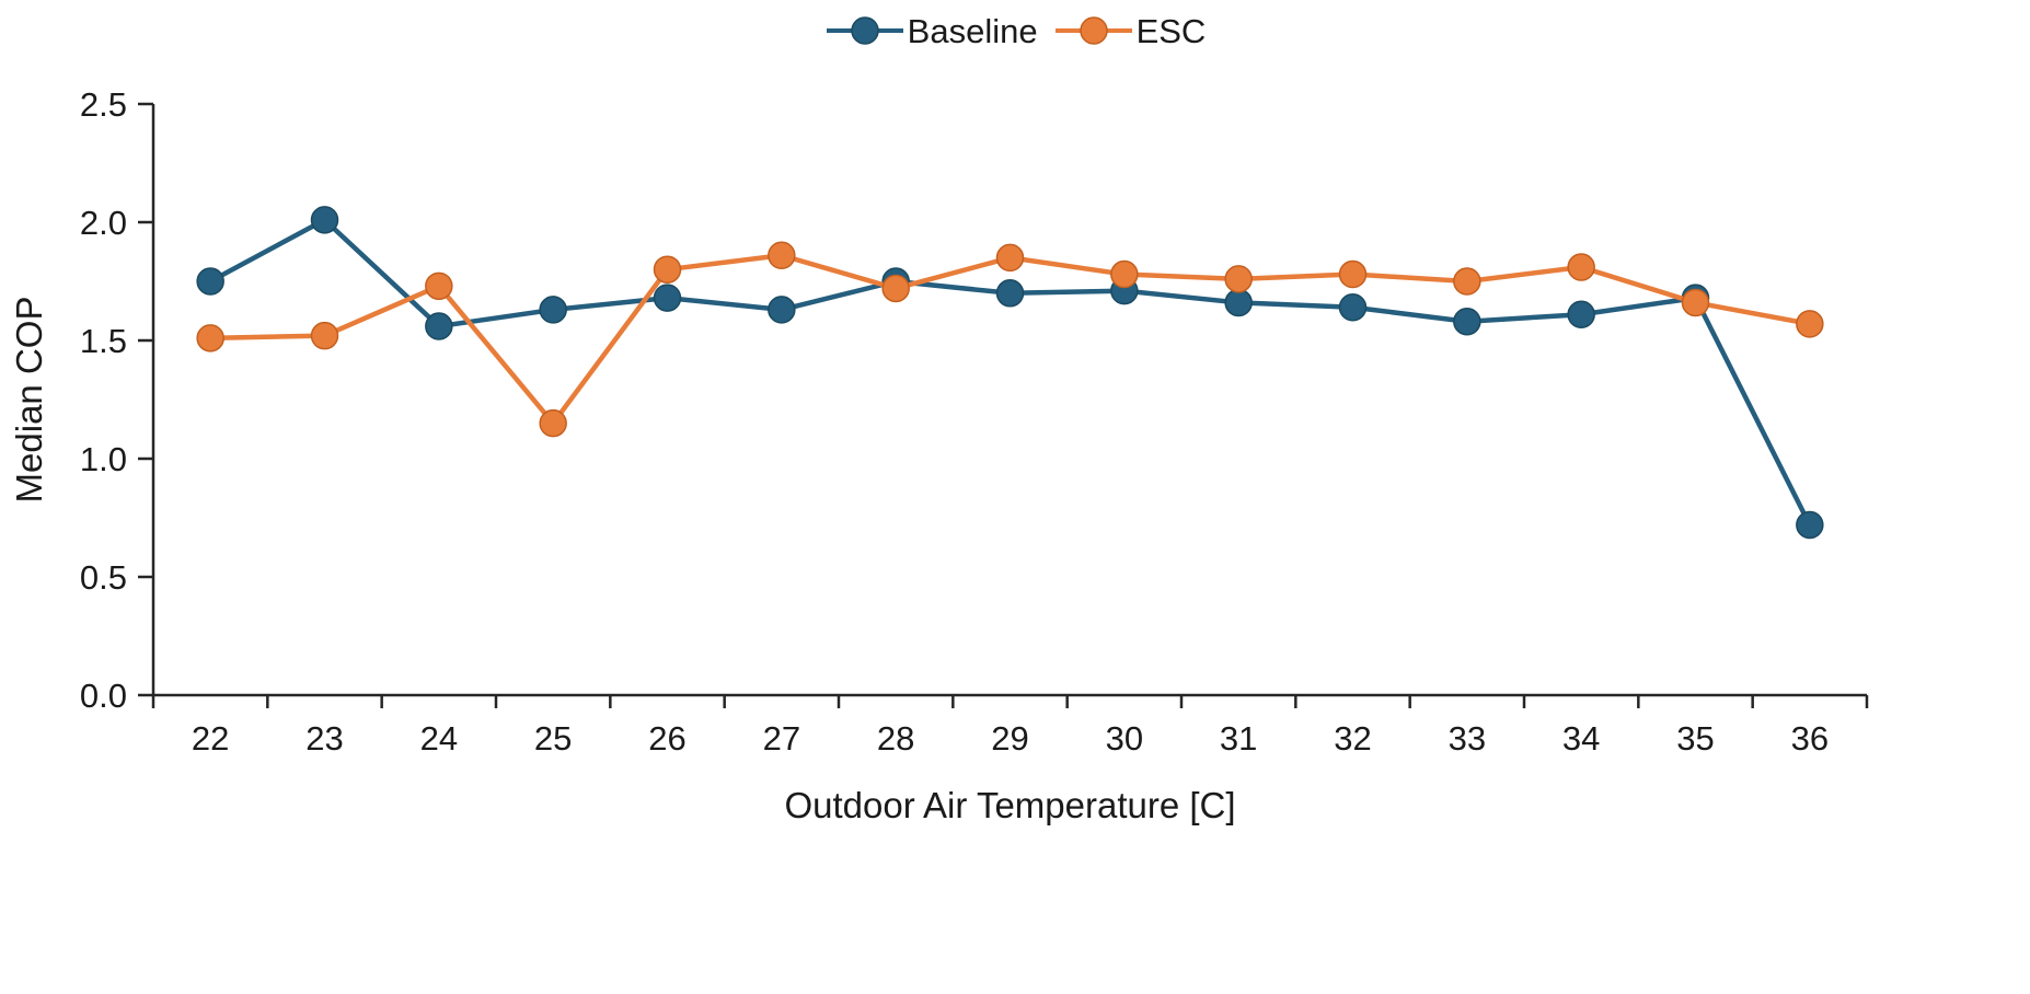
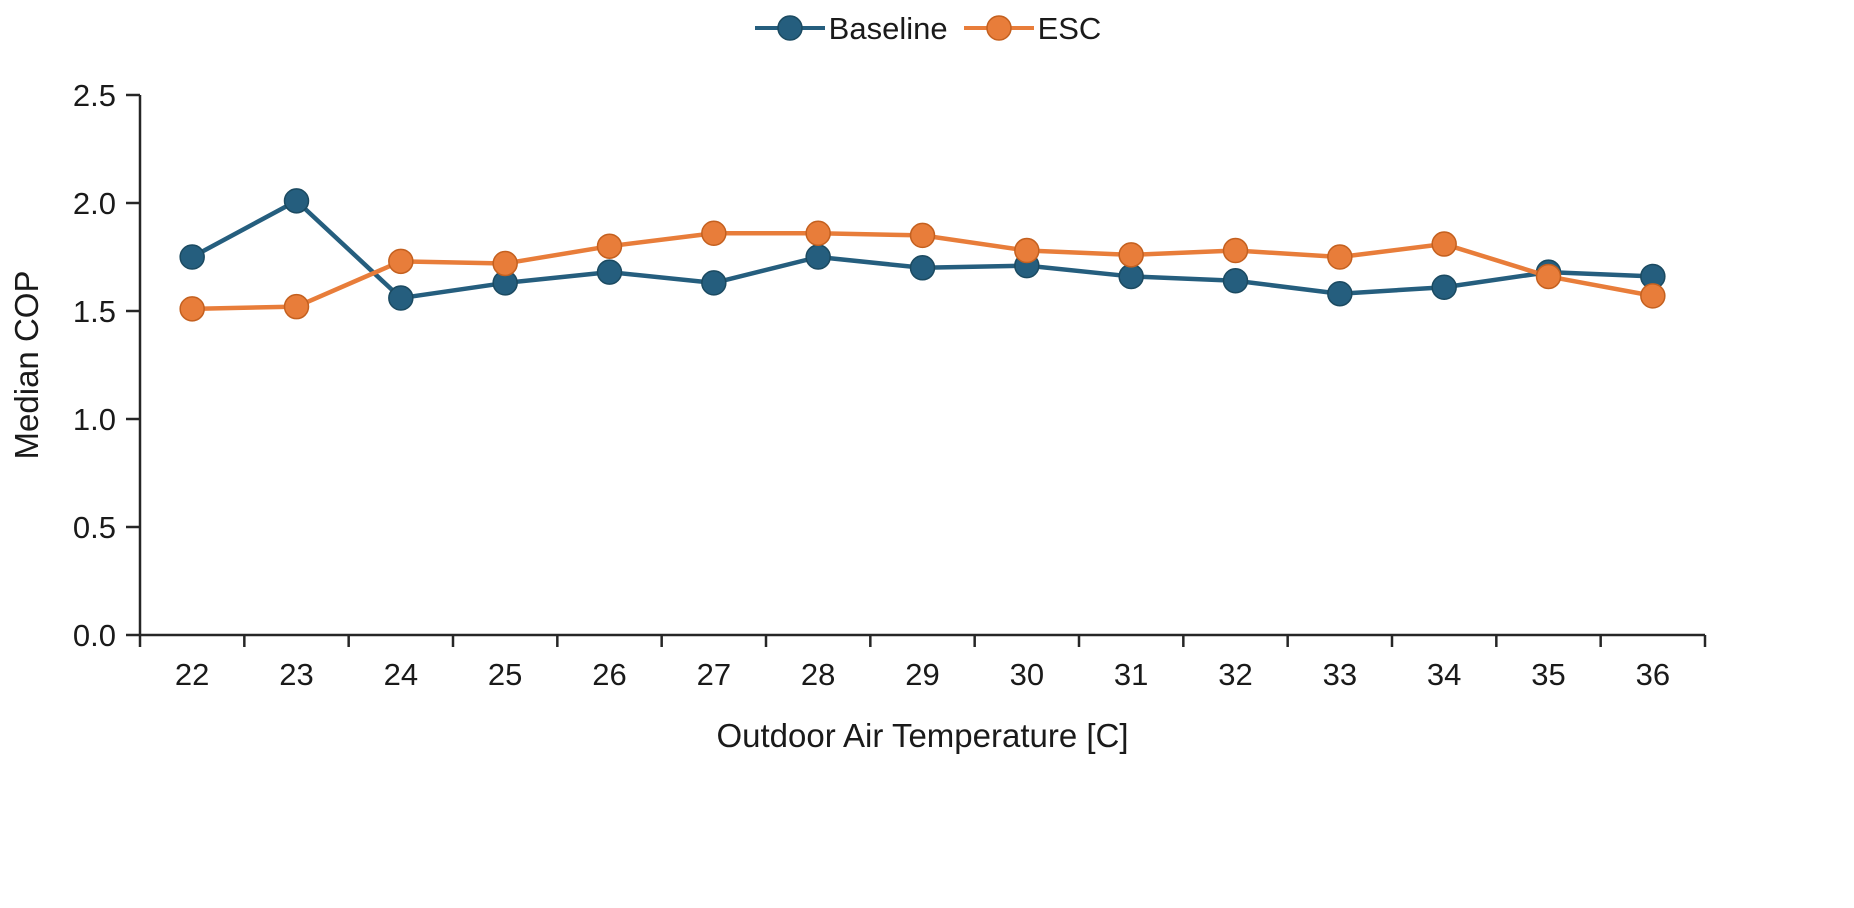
ESC/25: 1.15 -> 1.72
ESC/28: 1.72 -> 1.86
Baseline/36: 0.72 -> 1.66
